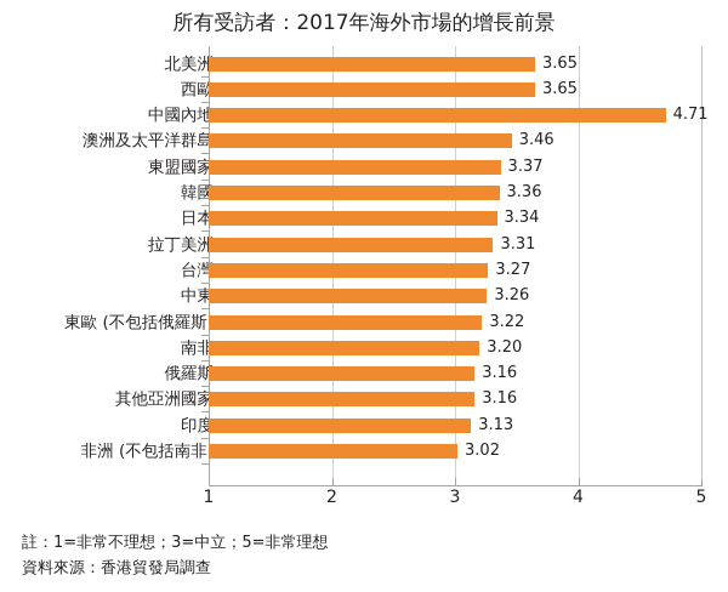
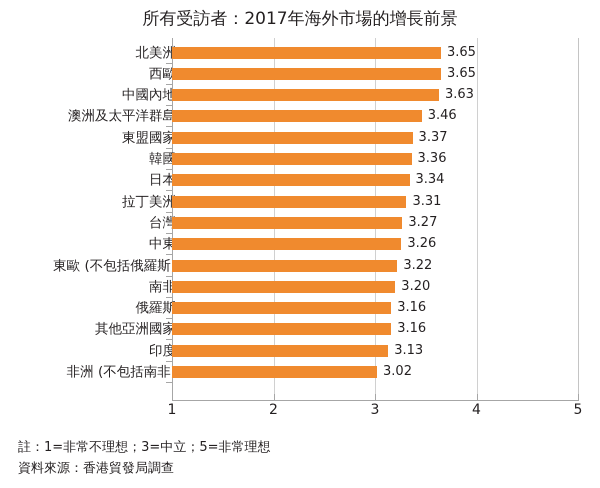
中國內地: 4.71 -> 3.63
